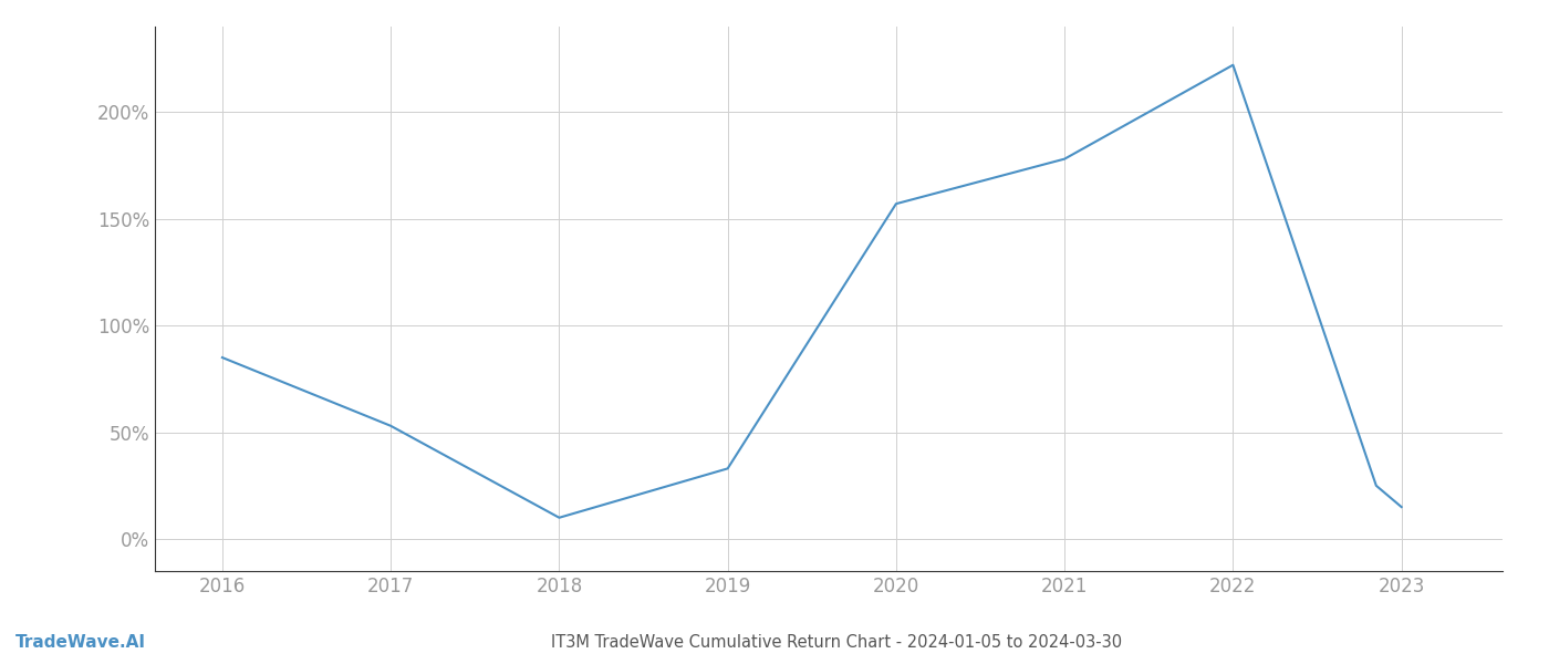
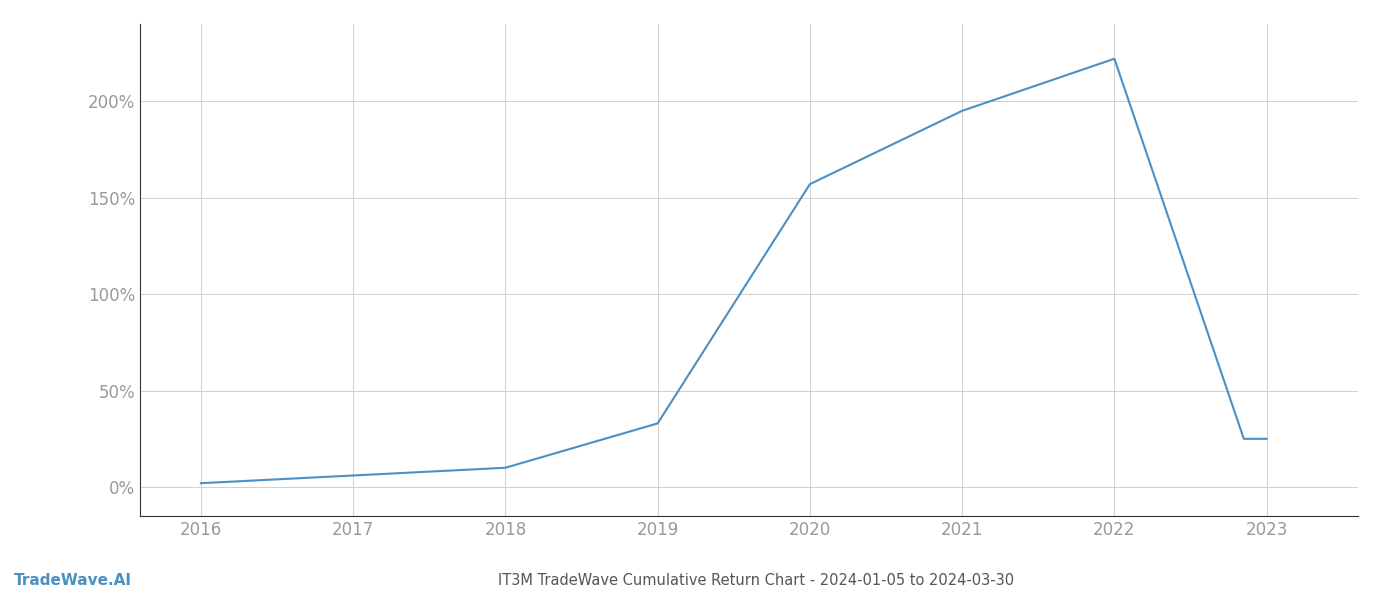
2016: 85% -> 2%
2017: 53% -> 6%
2021: 178% -> 195%
2023: 15% -> 25%
